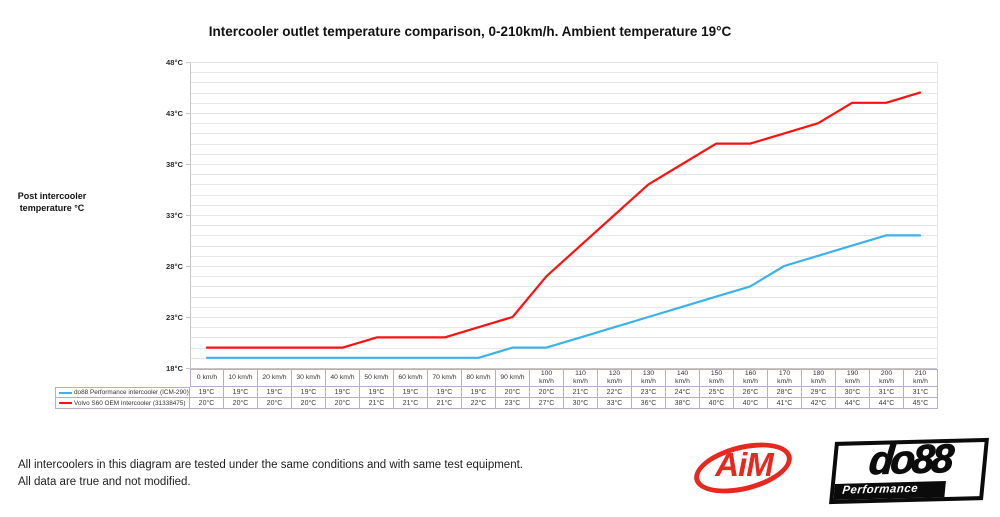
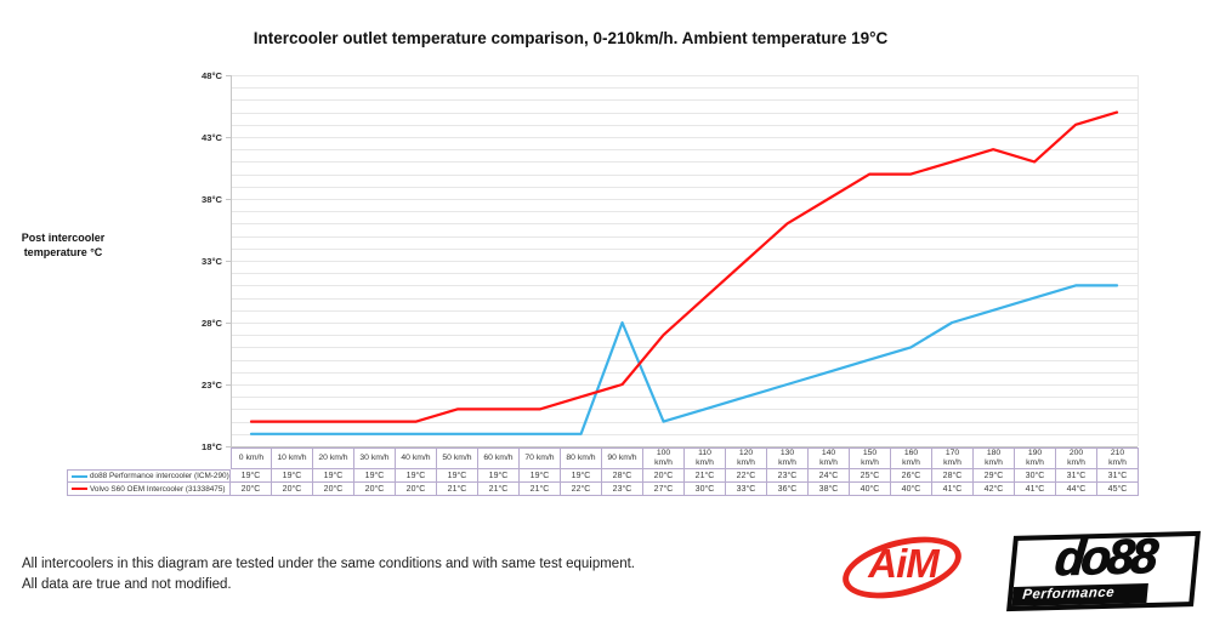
do88 Performance intercooler (ICM-290)/90 km/h: 20°C -> 28°C
Volvo S60 OEM Intercooler (31338475)/190 km/h: 44°C -> 41°C
